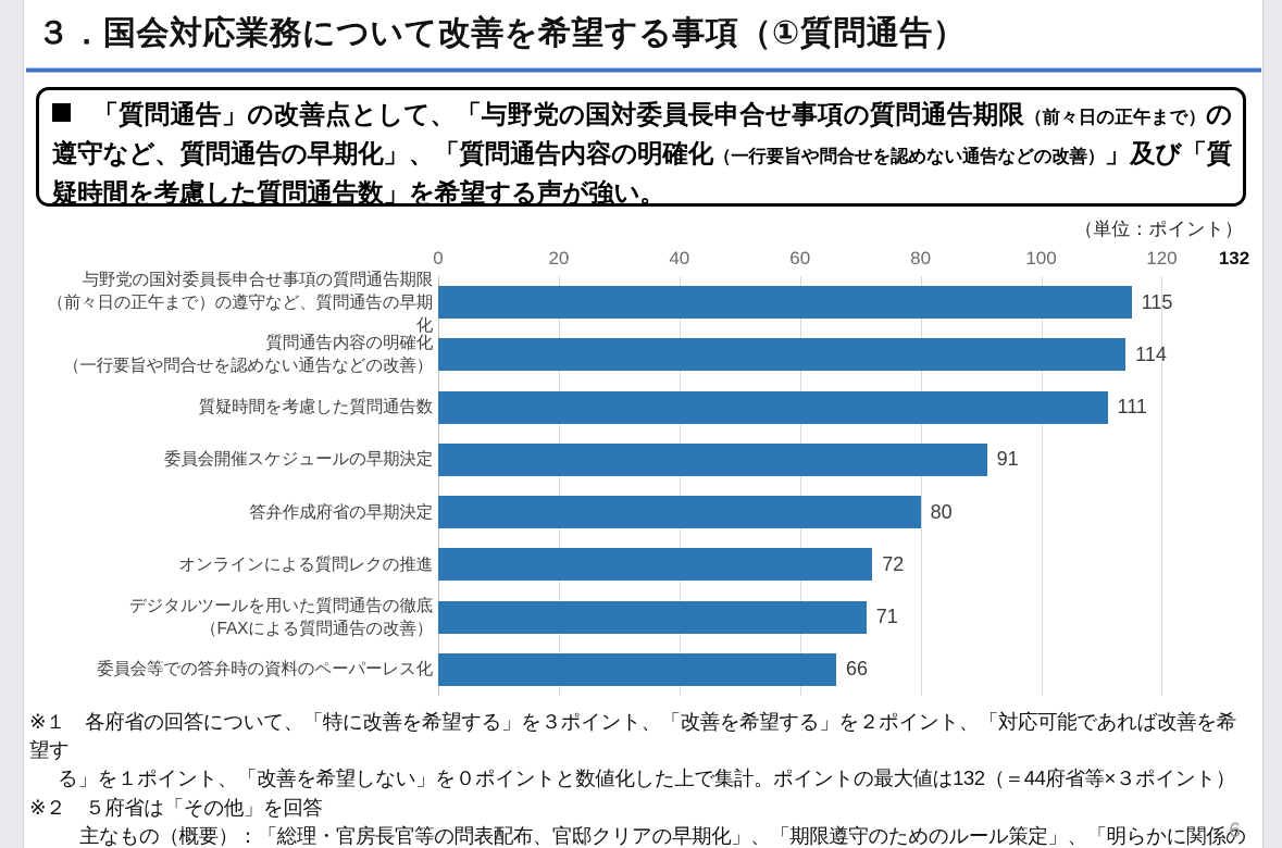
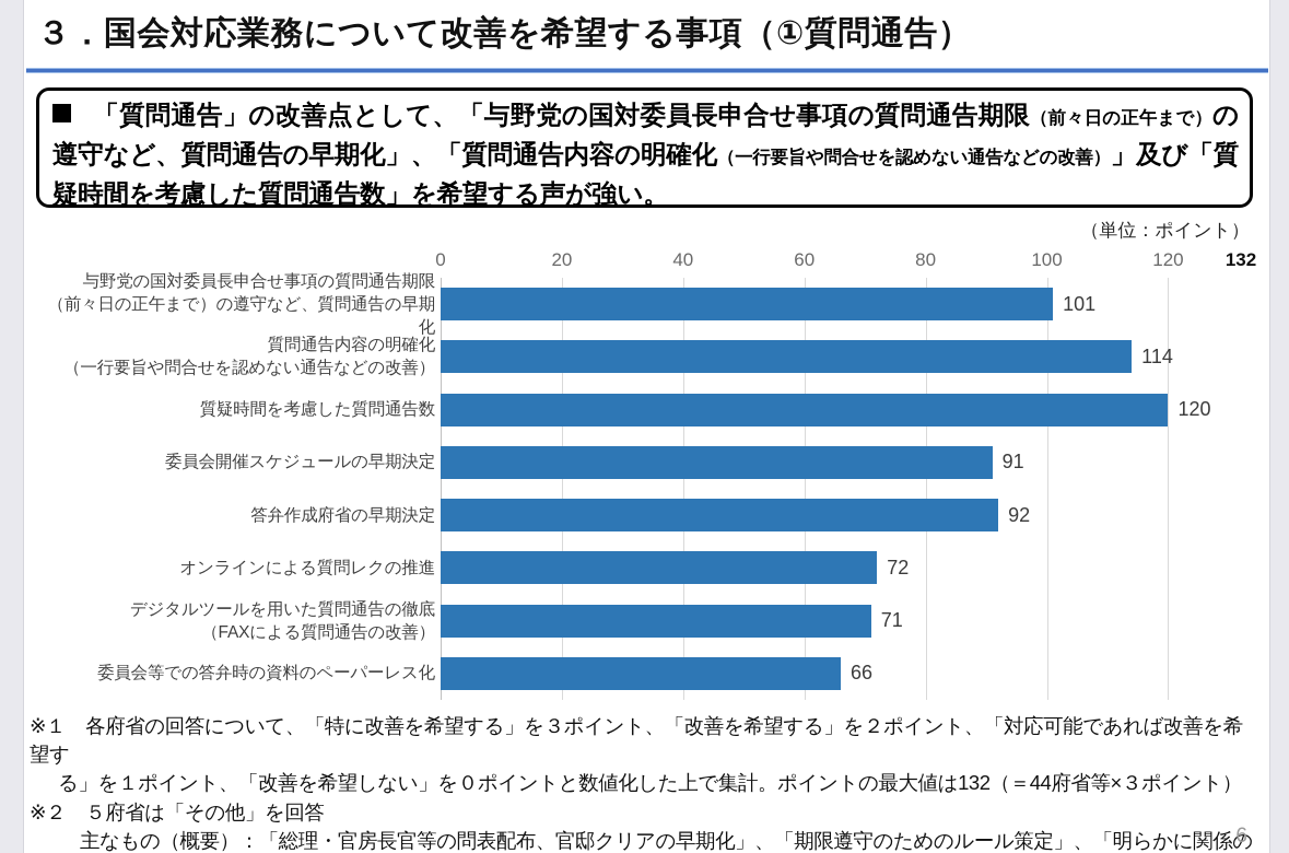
与野党の国対委員長申合せ事項の質問通告期限 （前々日の正午まで）の遵守など、質問通告の早期化: 115 -> 101
質疑時間を考慮した質問通告数: 111 -> 120
答弁作成府省の早期決定: 80 -> 92
